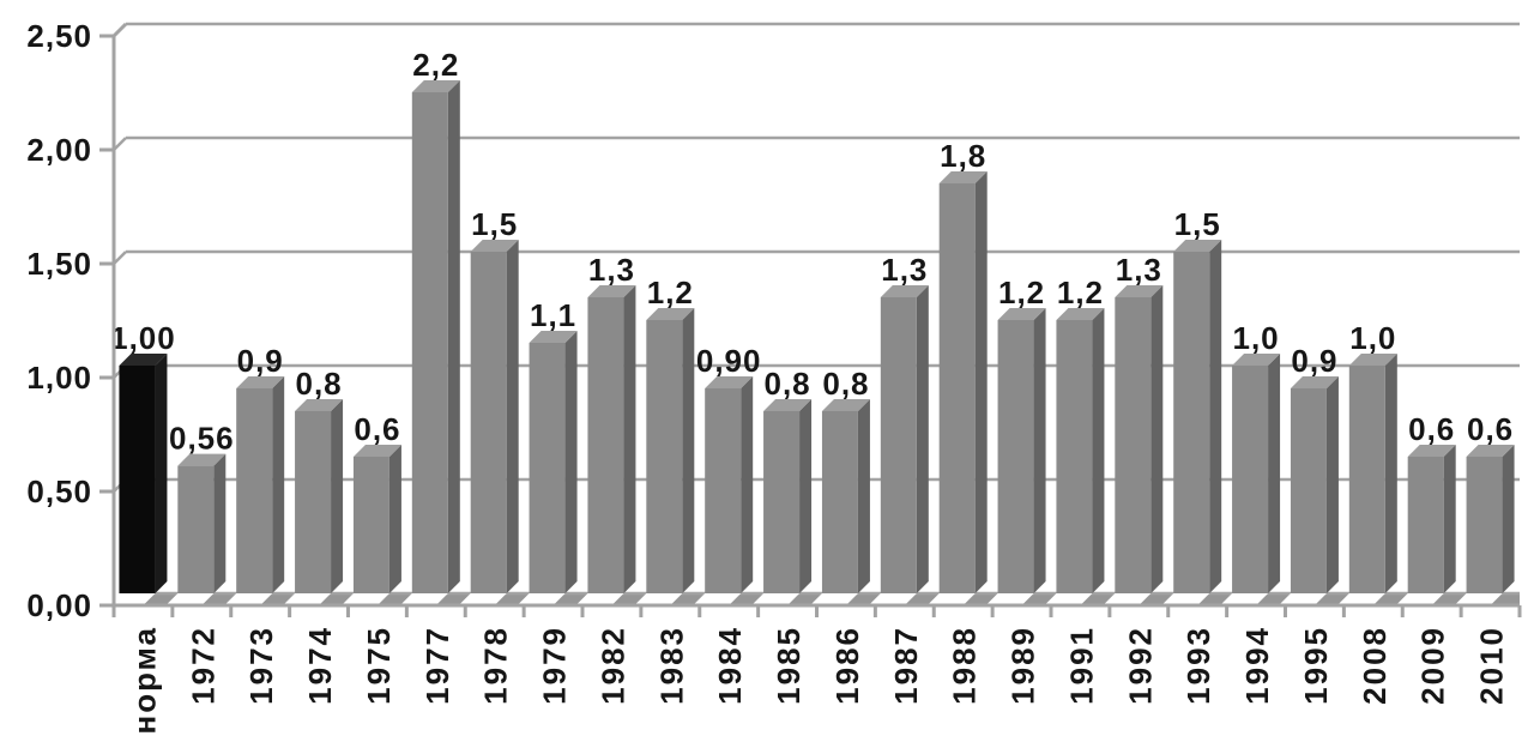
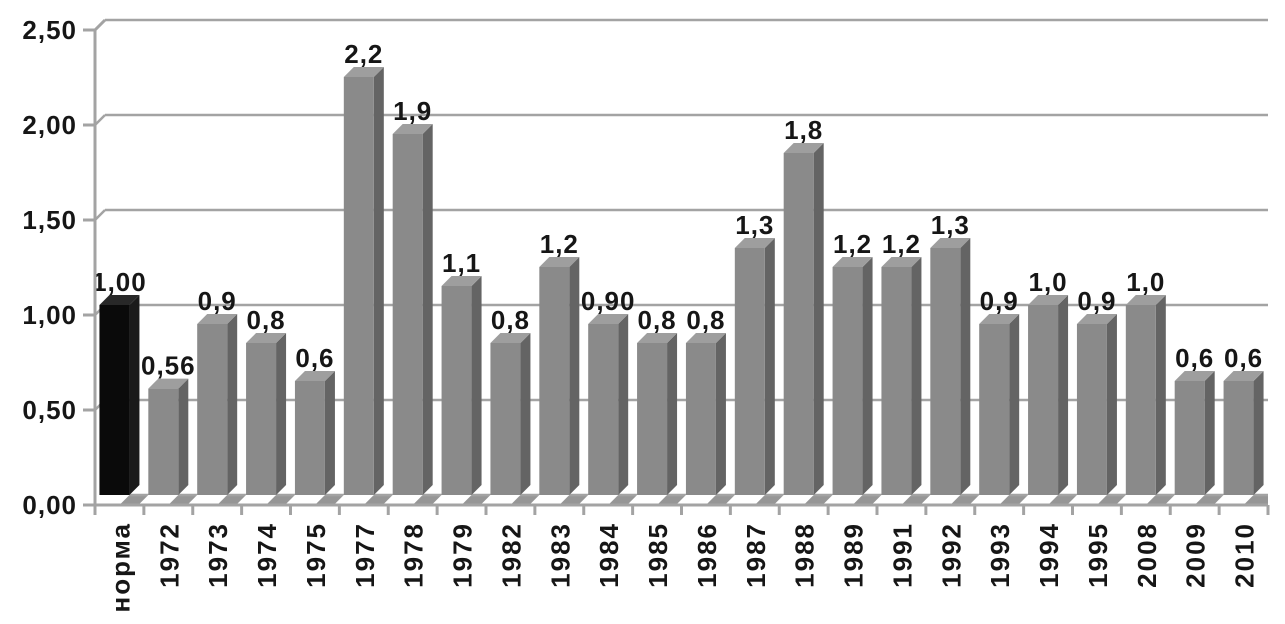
1978: 1,5 -> 1,9
1982: 1,3 -> 0,8
1993: 1,5 -> 0,9
